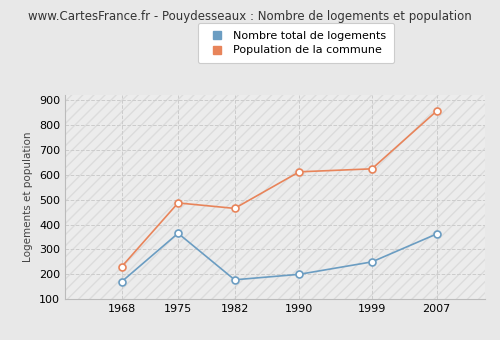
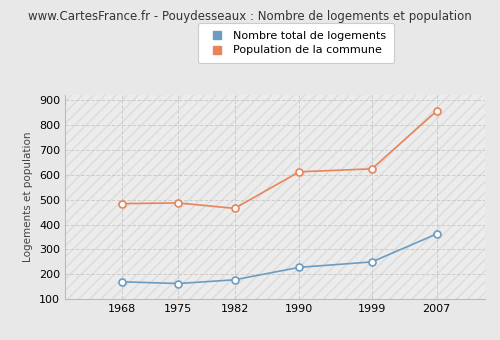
Population de la commune/1968: 230 -> 484
Nombre total de logements/1975: 365 -> 163
Nombre total de logements/1990: 200 -> 228
